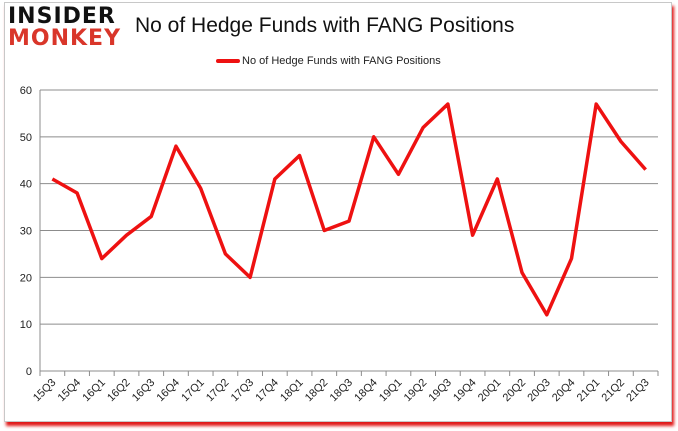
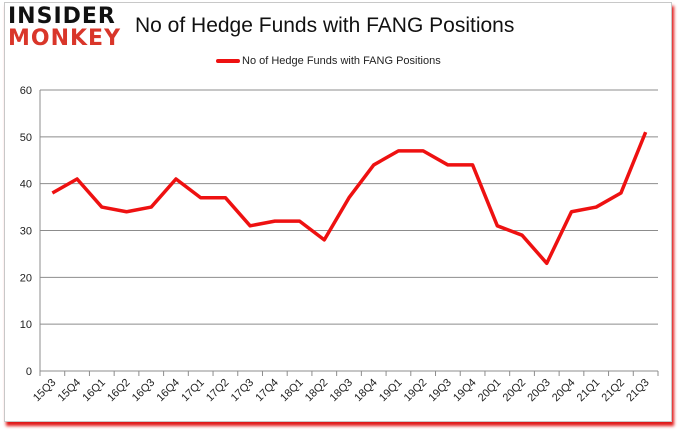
15Q3: 41 -> 38
15Q4: 38 -> 41
16Q1: 24 -> 35
16Q2: 29 -> 34
16Q3: 33 -> 35
16Q4: 48 -> 41
17Q1: 39 -> 37
17Q2: 25 -> 37
17Q3: 20 -> 31
17Q4: 41 -> 32
18Q1: 46 -> 32
18Q2: 30 -> 28
18Q3: 32 -> 37
18Q4: 50 -> 44
19Q1: 42 -> 47
19Q2: 52 -> 47
19Q3: 57 -> 44
19Q4: 29 -> 44
20Q1: 41 -> 31
20Q2: 21 -> 29
20Q3: 12 -> 23
20Q4: 24 -> 34
21Q1: 57 -> 35
21Q2: 49 -> 38
21Q3: 43 -> 51
